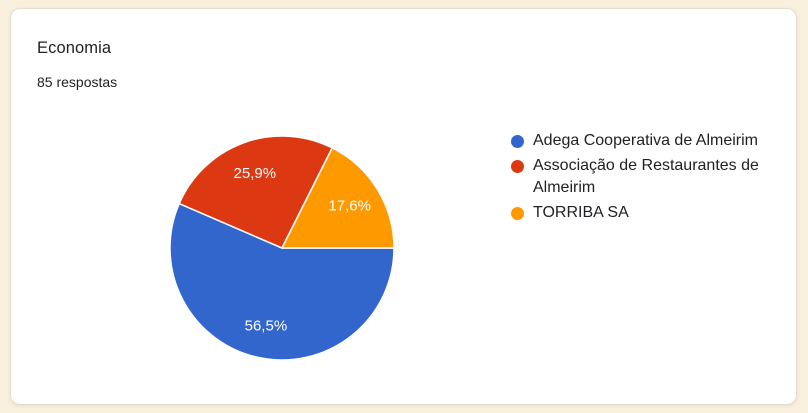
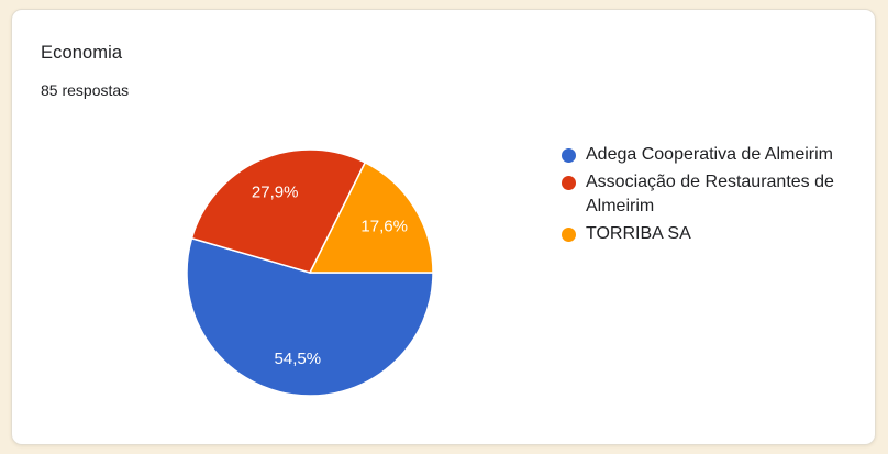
Adega Cooperativa de Almeirim: 56,5% -> 54,5%
Associação de Restaurantes de Almeirim: 25,9% -> 27,9%
